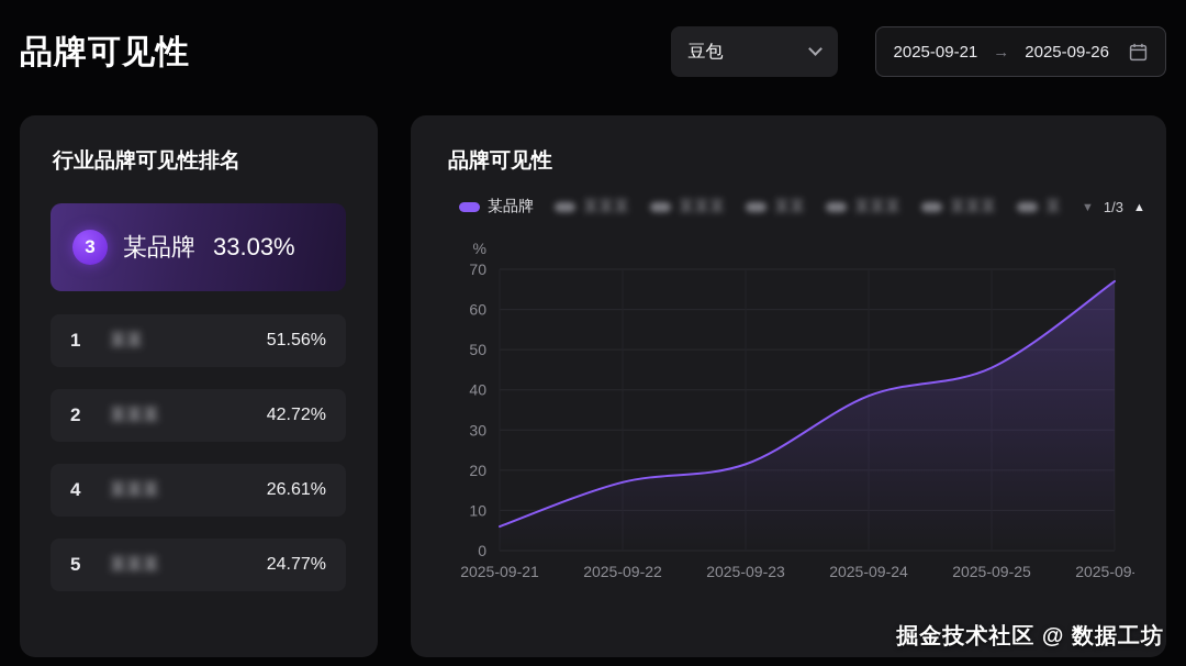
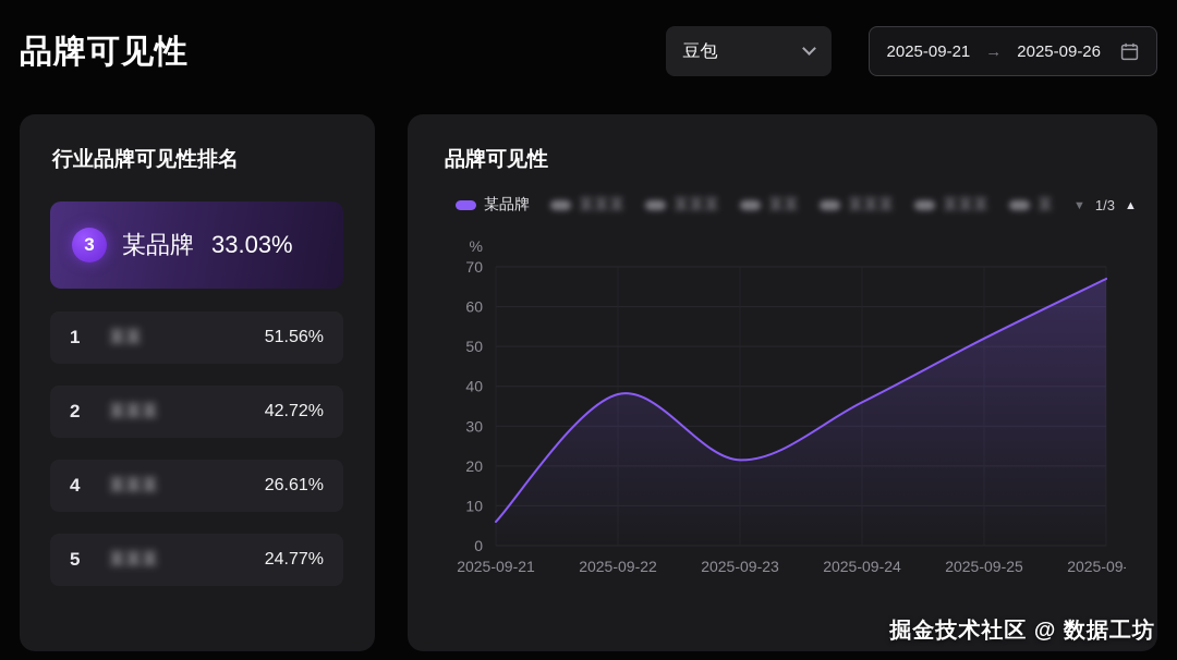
2025-09-22: 17 -> 38
2025-09-24: 38 -> 36
2025-09-25: 46 -> 52
